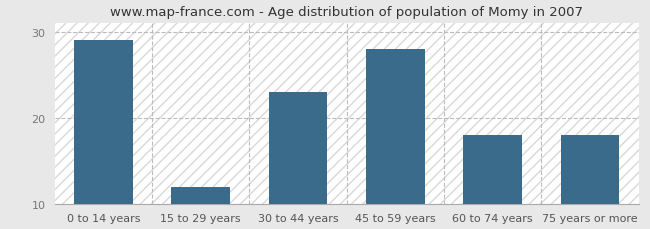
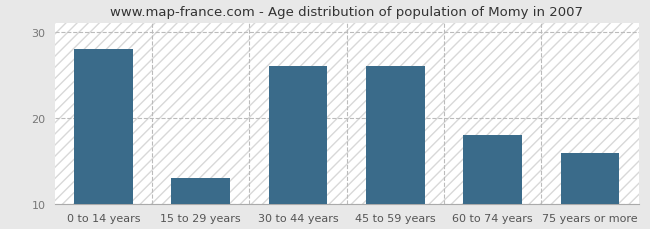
0 to 14 years: 29 -> 28
15 to 29 years: 12 -> 13
30 to 44 years: 23 -> 26
45 to 59 years: 28 -> 26
75 years or more: 18 -> 16
